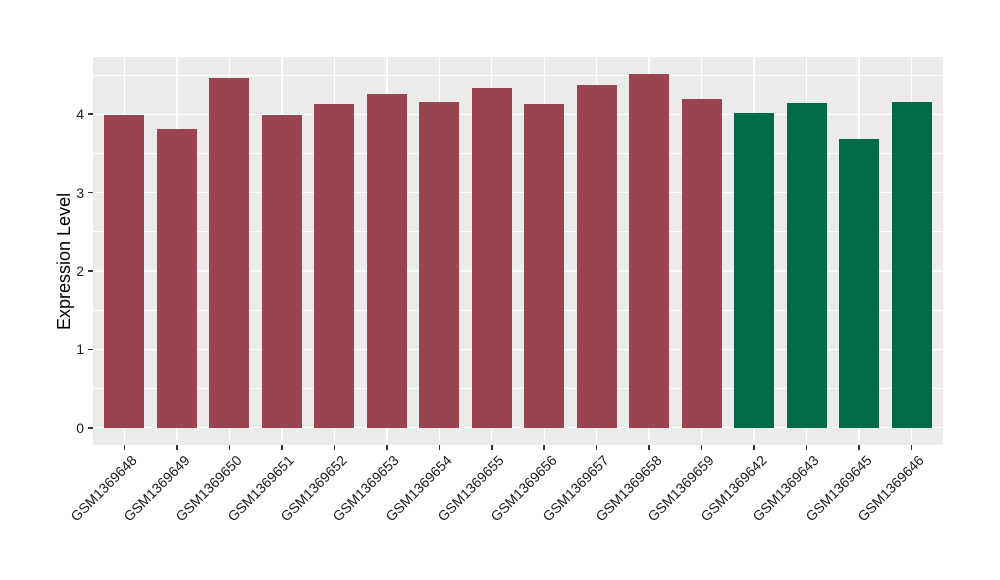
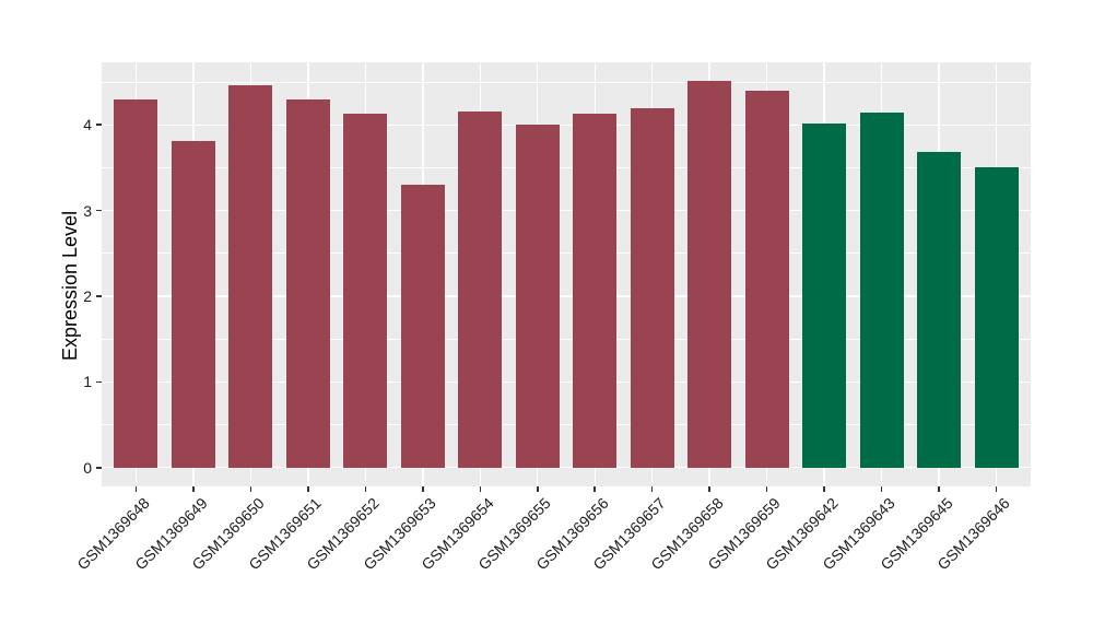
GSM1369648: 4.0 -> 4.3
GSM1369651: 4.0 -> 4.3
GSM1369653: 4.3 -> 3.3
GSM1369655: 4.3 -> 4.0
GSM1369657: 4.4 -> 4.2
GSM1369659: 4.2 -> 4.4
GSM1369646: 4.2 -> 3.5
